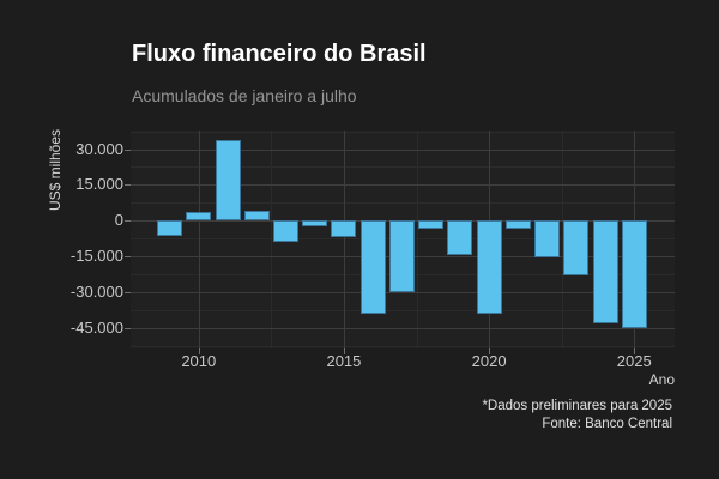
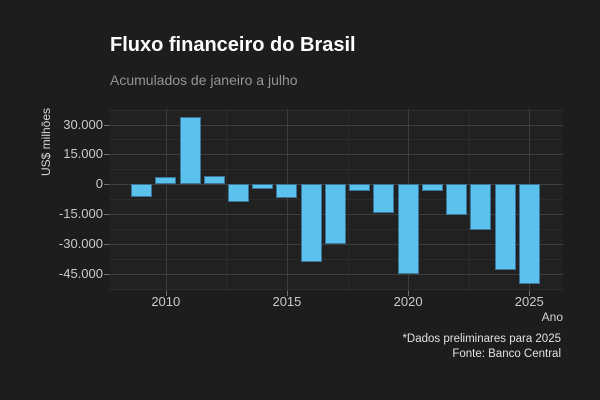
2020: -39000 -> -45000
2025: -45000 -> -50000
